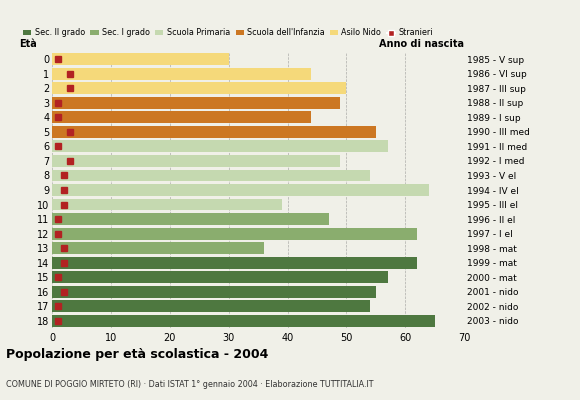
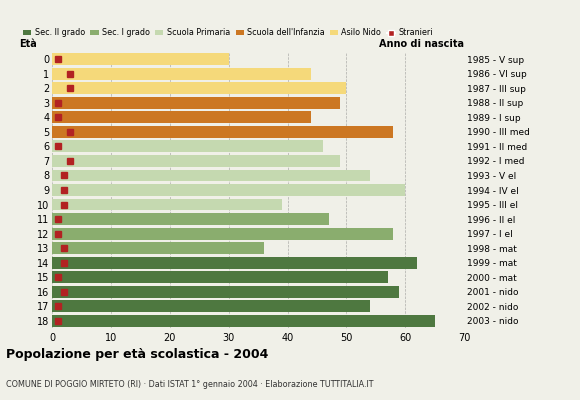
5: 55 -> 58
6: 57 -> 46
9: 64 -> 60
12: 62 -> 58
16: 55 -> 59
